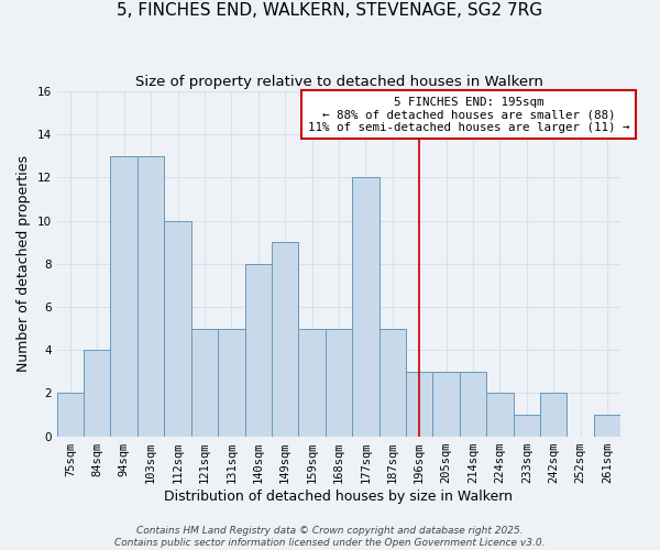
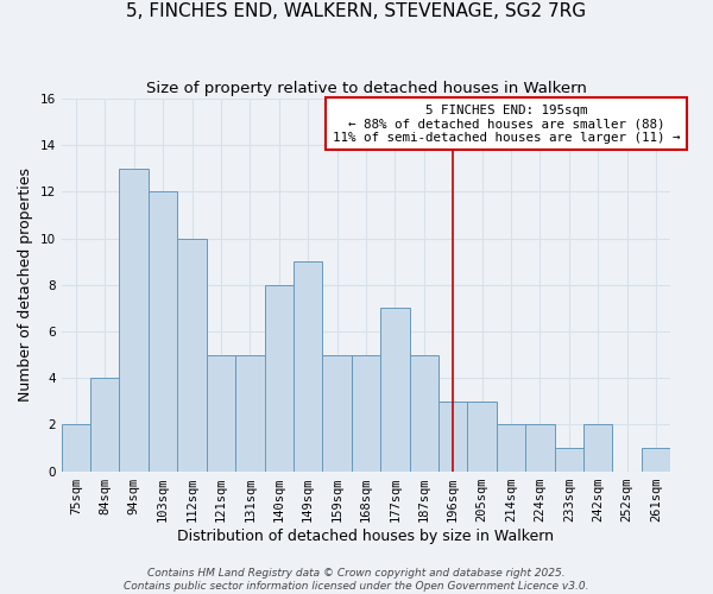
103sqm: 13 -> 12
177sqm: 12 -> 7
214sqm: 3 -> 2
